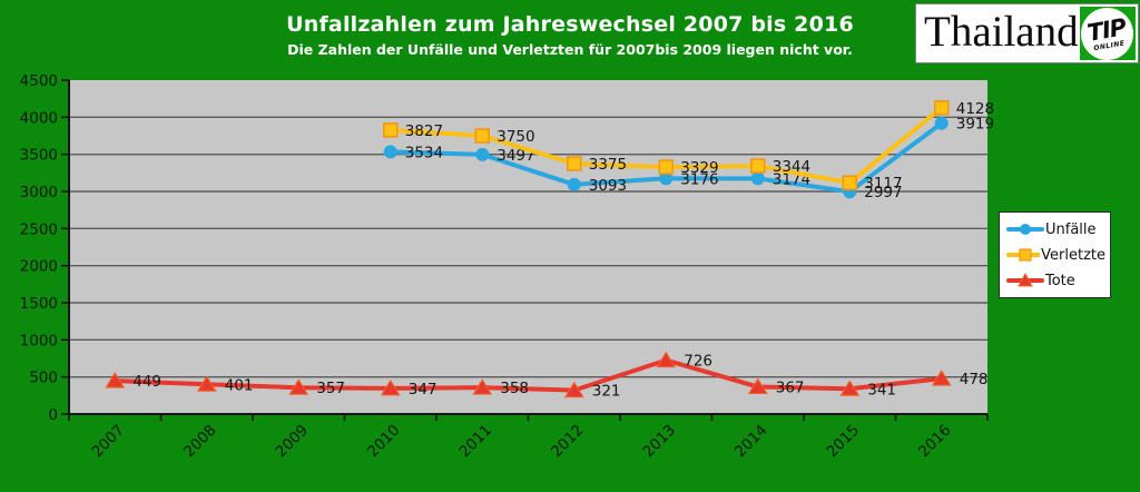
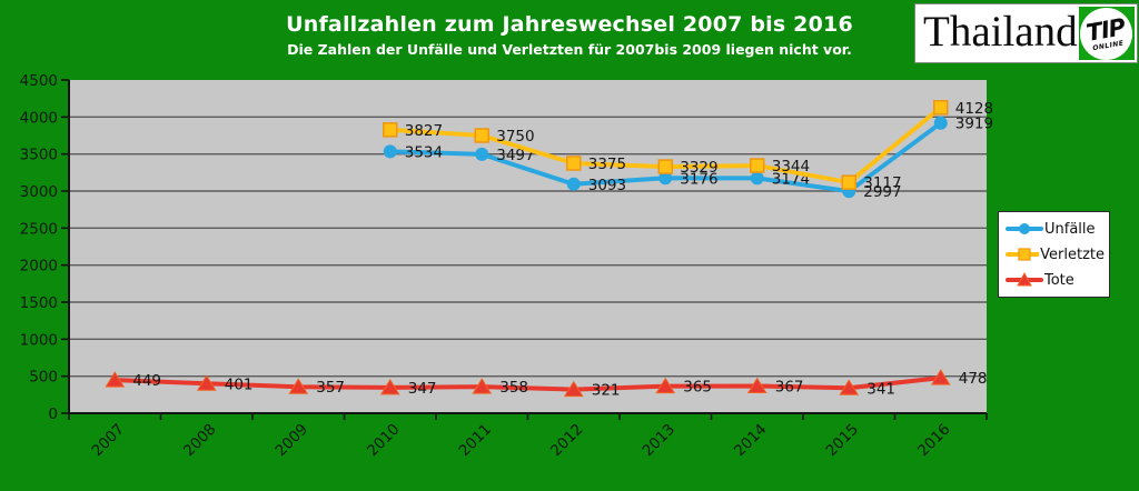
Tote/2013: 726 -> 365
